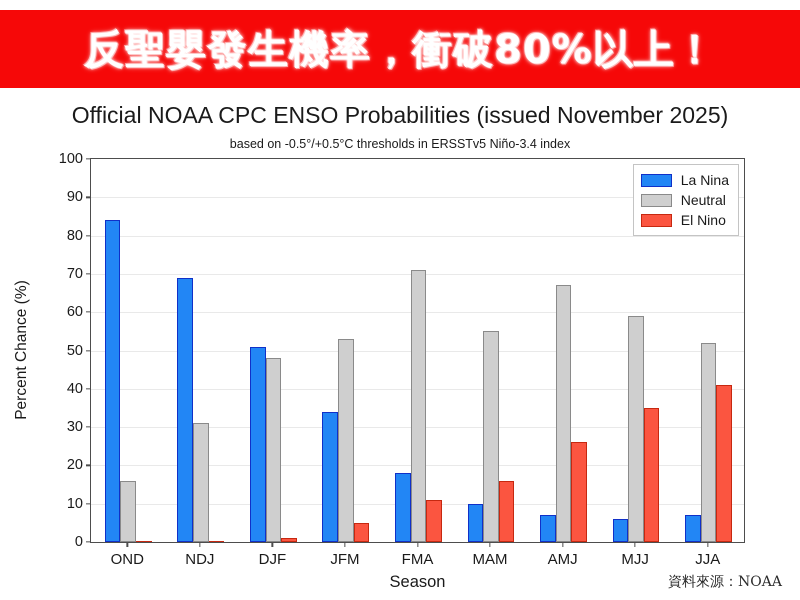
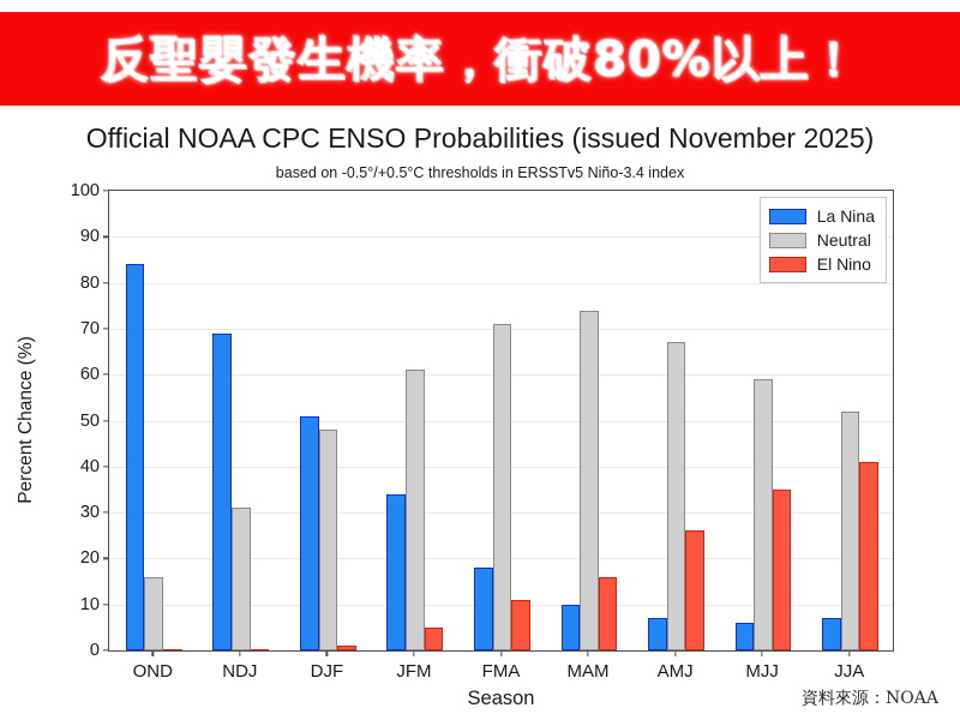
Neutral/JFM: 53 -> 61
Neutral/MAM: 55 -> 74
